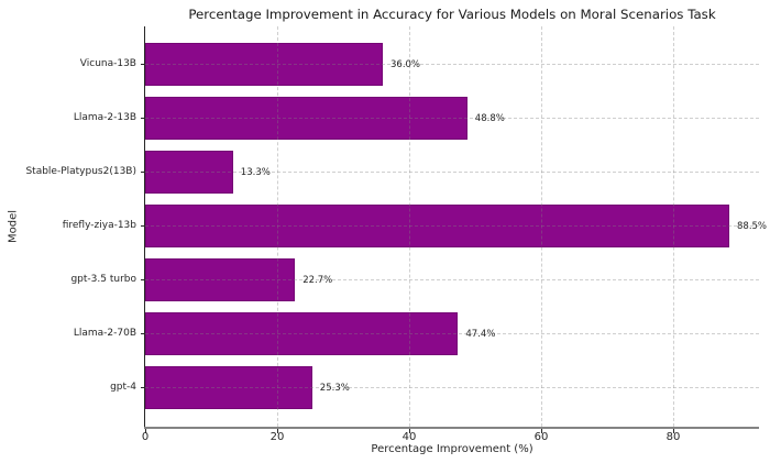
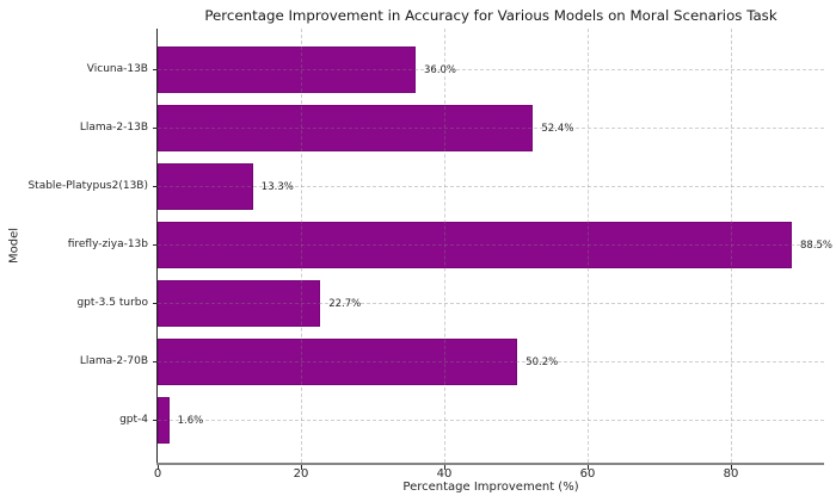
Llama-2-13B: 48.8% -> 52.4%
Llama-2-70B: 47.4% -> 50.2%
gpt-4: 25.3% -> 1.6%
